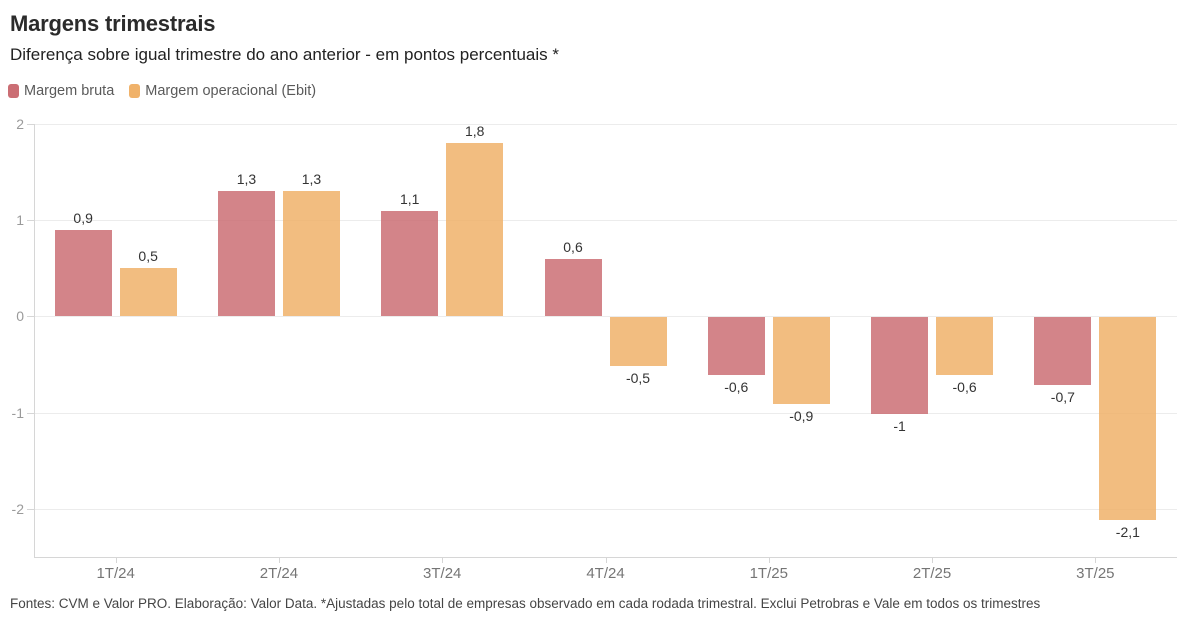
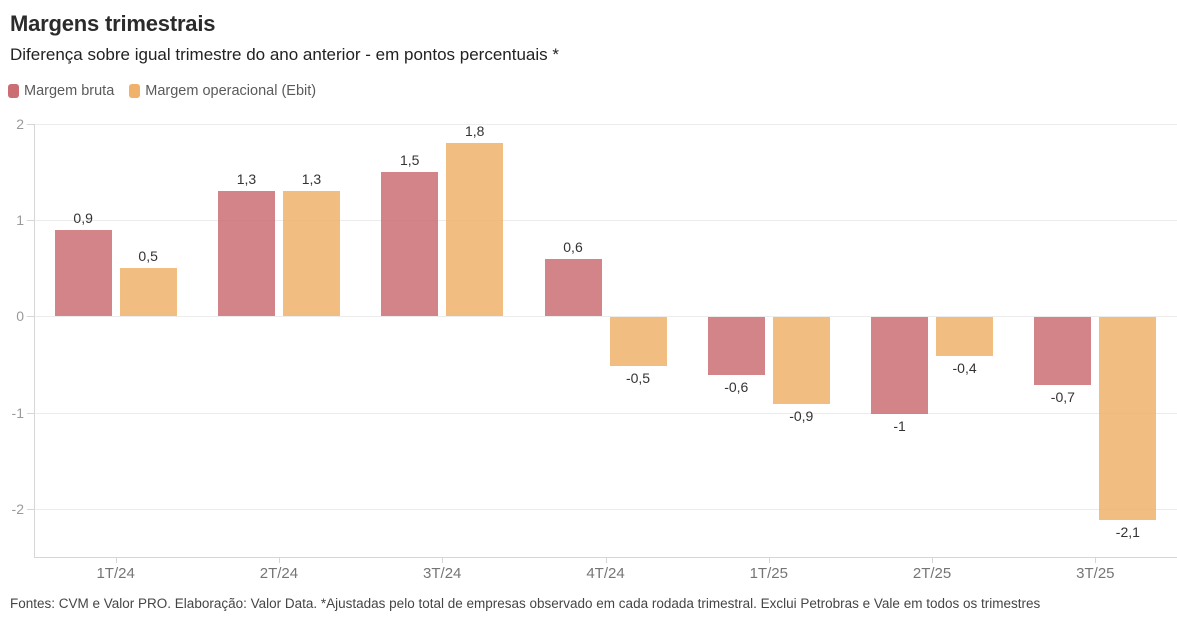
Margem bruta/3T/24: 1,1 -> 1,5
Margem operacional (Ebit)/2T/25: -0,6 -> -0,4
